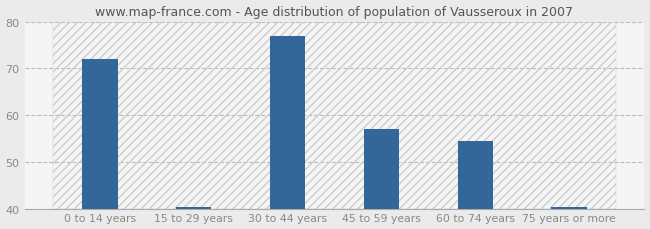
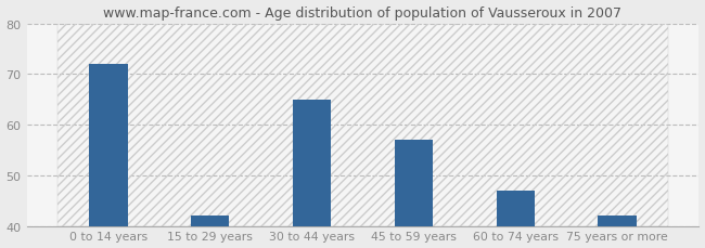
15 to 29 years: 40.3 -> 42.0
30 to 44 years: 77.0 -> 65.0
60 to 74 years: 54.5 -> 47.0
75 years or more: 40.3 -> 42.0
